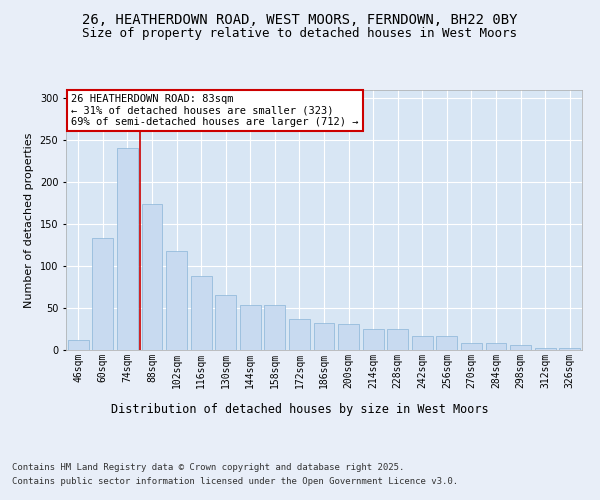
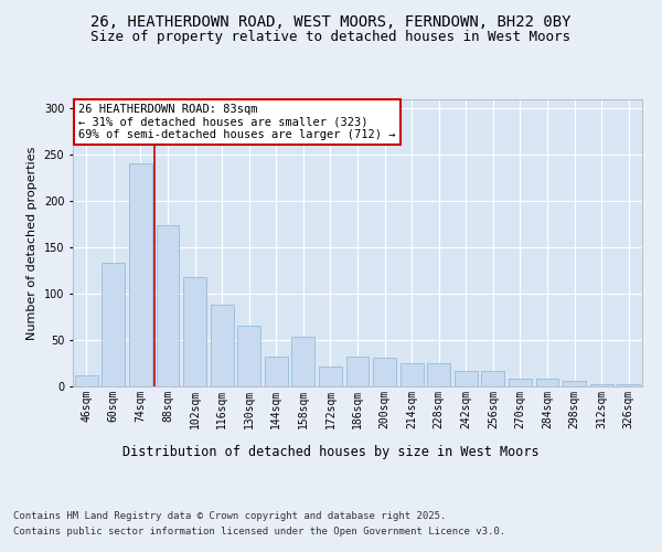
144sqm: 54 -> 32
172sqm: 37 -> 22
